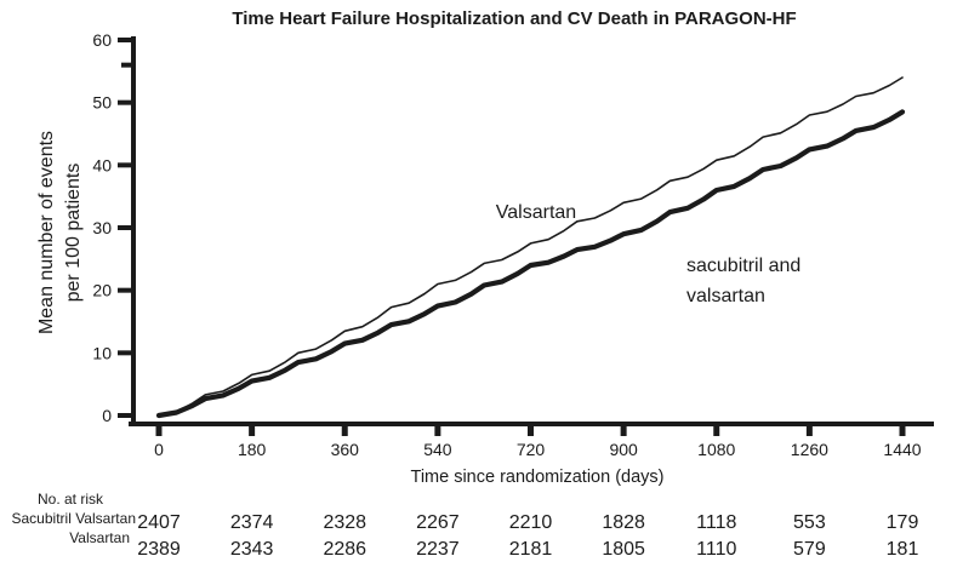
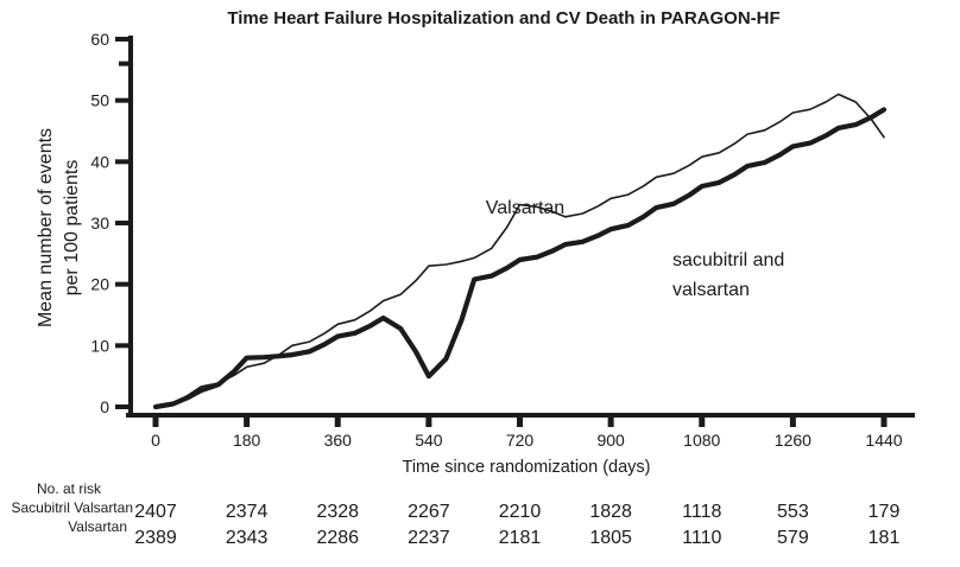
sacubitril and valsartan/180: 6 -> 8
Valsartan/540: 21 -> 23
sacubitril and valsartan/540: 18 -> 5
Valsartan/720: 28 -> 33
Valsartan/1440: 54 -> 44
